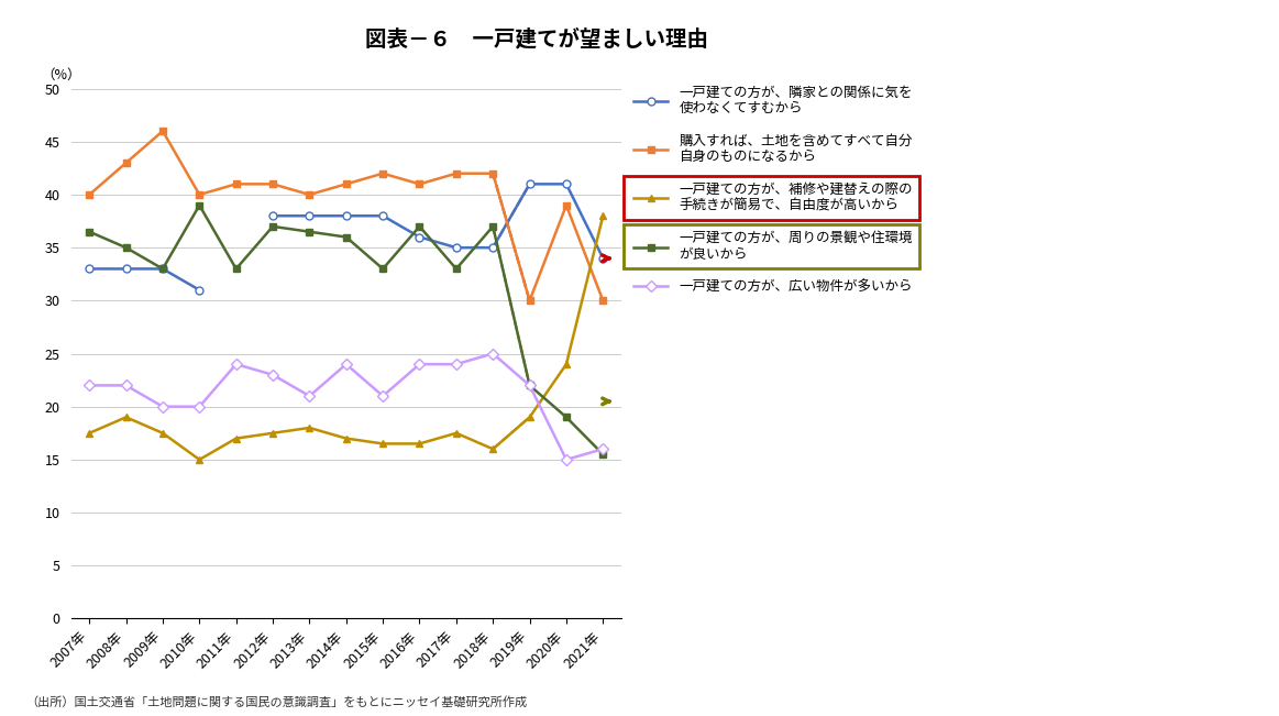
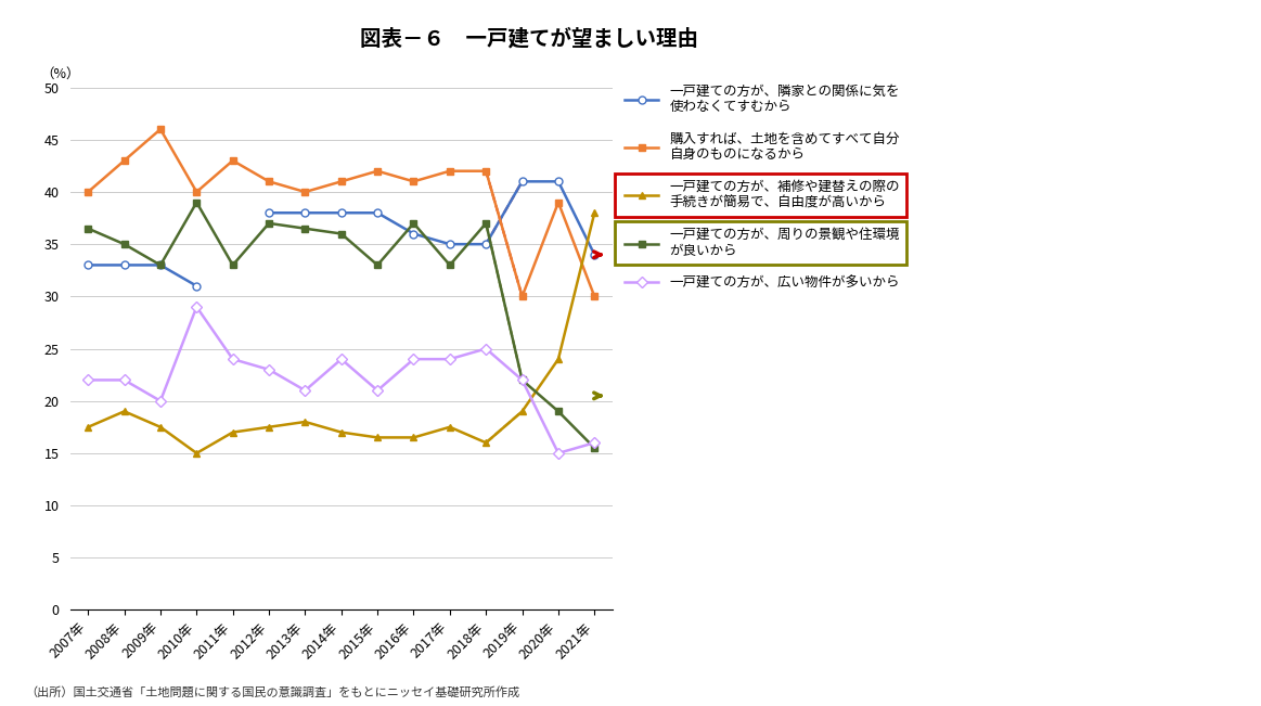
一戸建ての方が、広い物件が多いから/2010年: 20 -> 29
購入すれば、土地を含めてすべて自分 自身のものになるから/2011年: 41 -> 43
